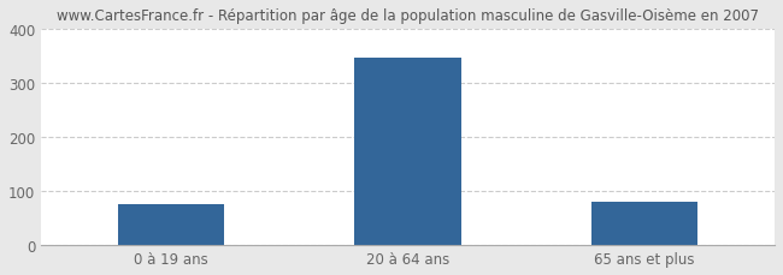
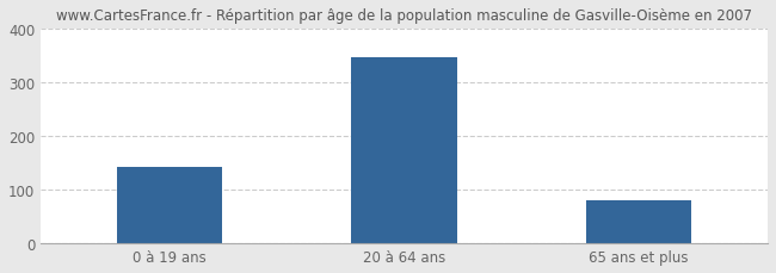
0 à 19 ans: 75 -> 143
